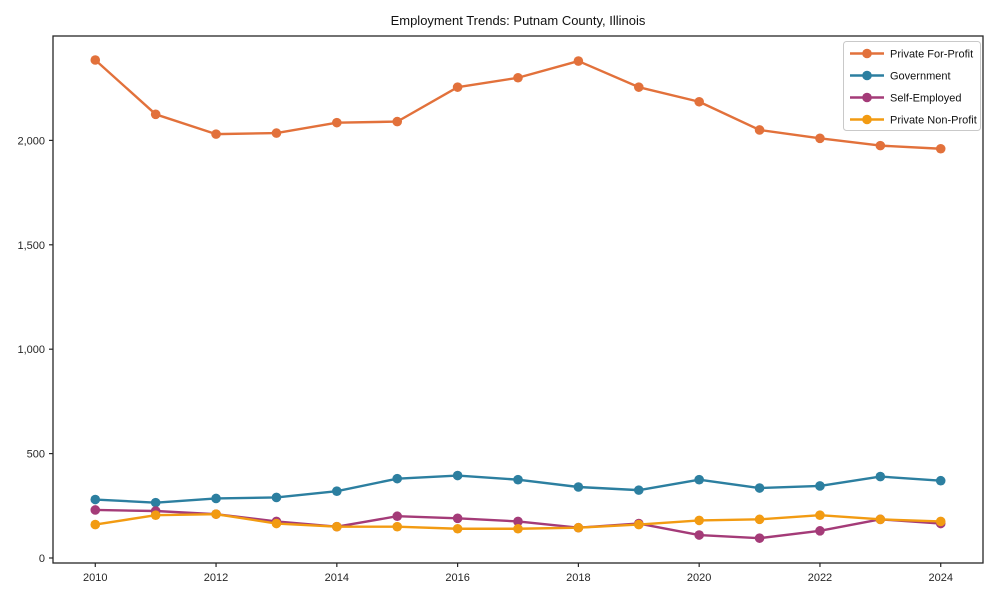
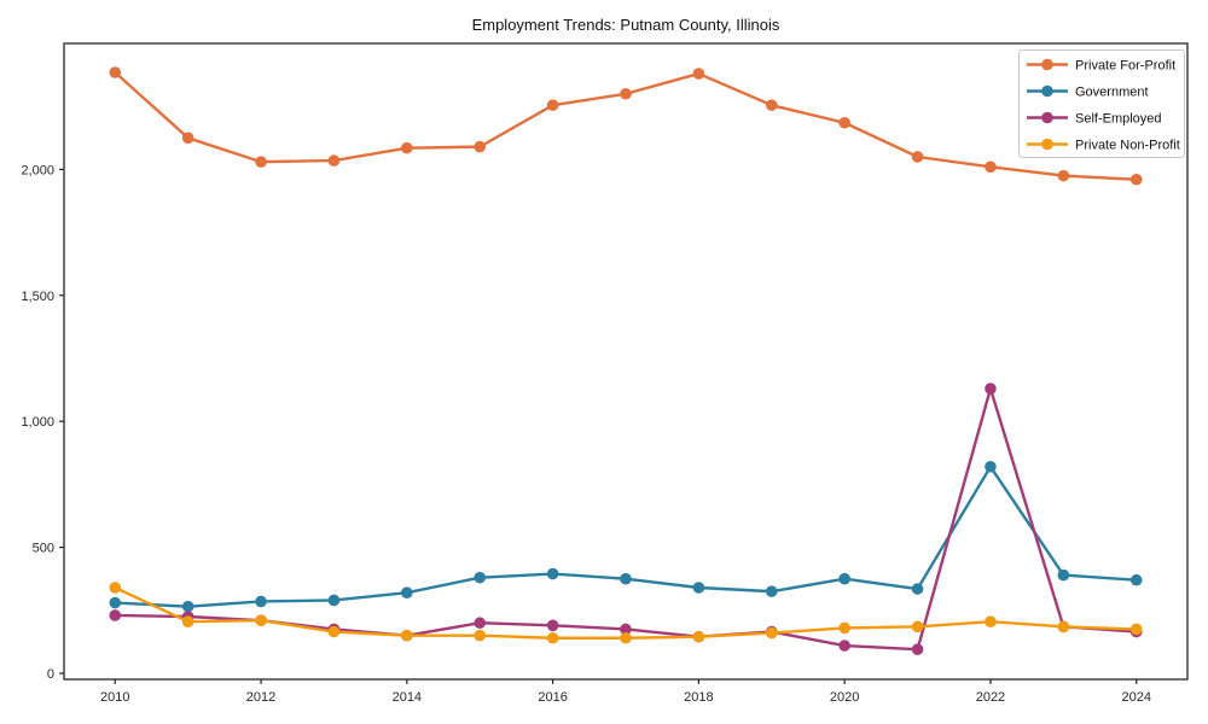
Private Non-Profit/2010: 160 -> 340
Government/2022: 340 -> 820
Self-Employed/2022: 130 -> 1130
